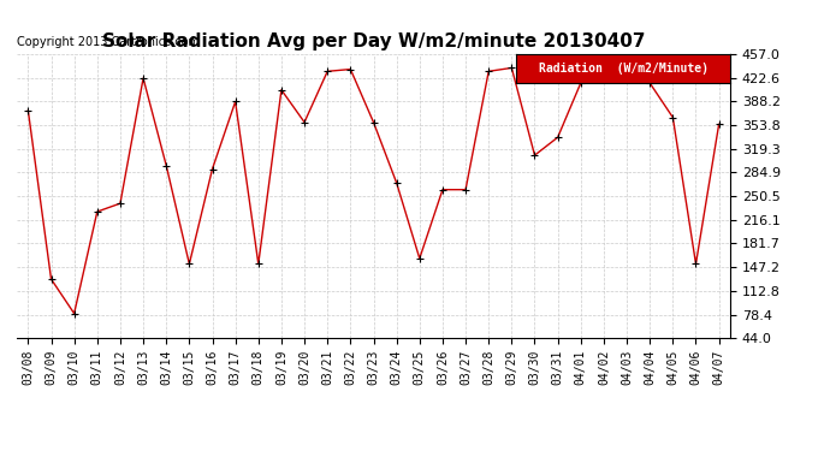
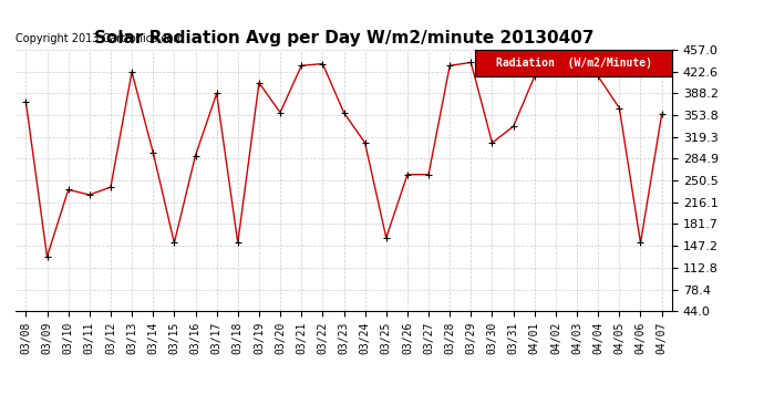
03/10: 80 -> 236
03/24: 270 -> 310
